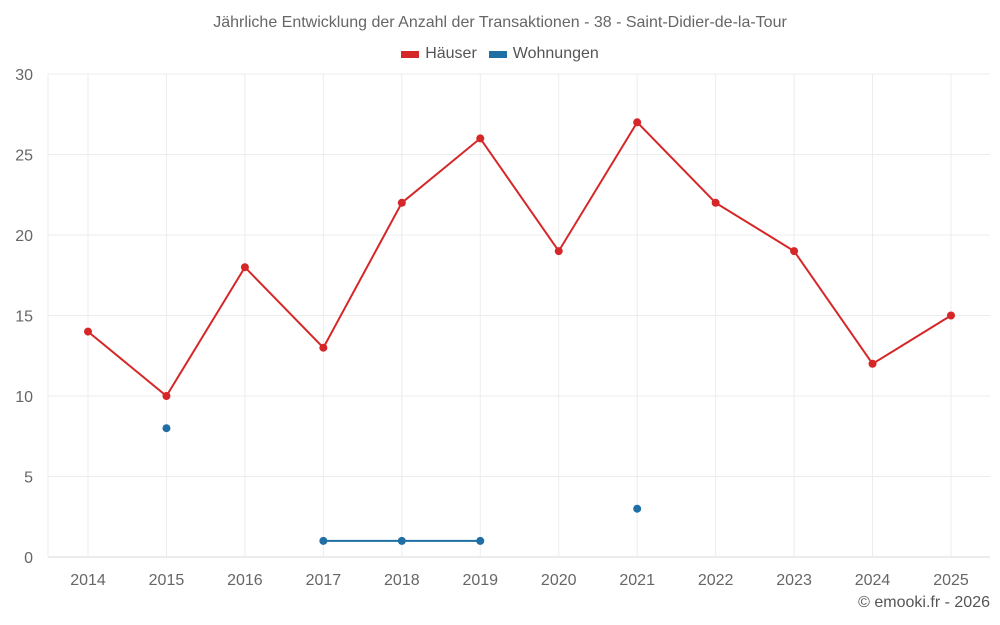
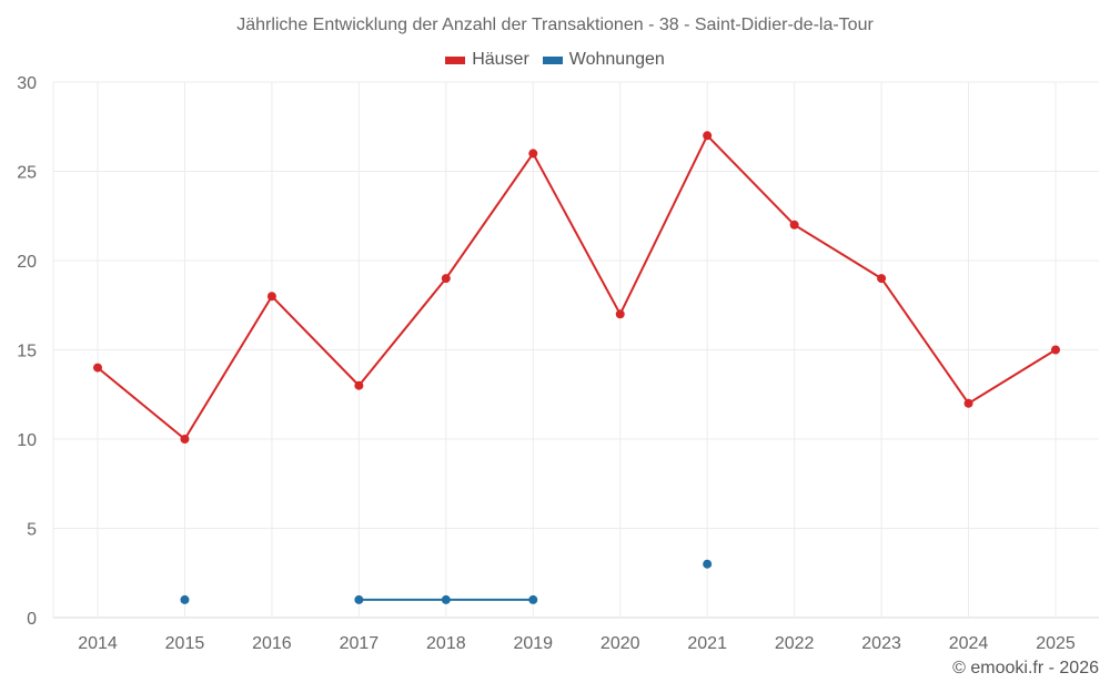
Wohnungen/2015: 8 -> 1
Häuser/2018: 22 -> 19
Häuser/2020: 19 -> 17
